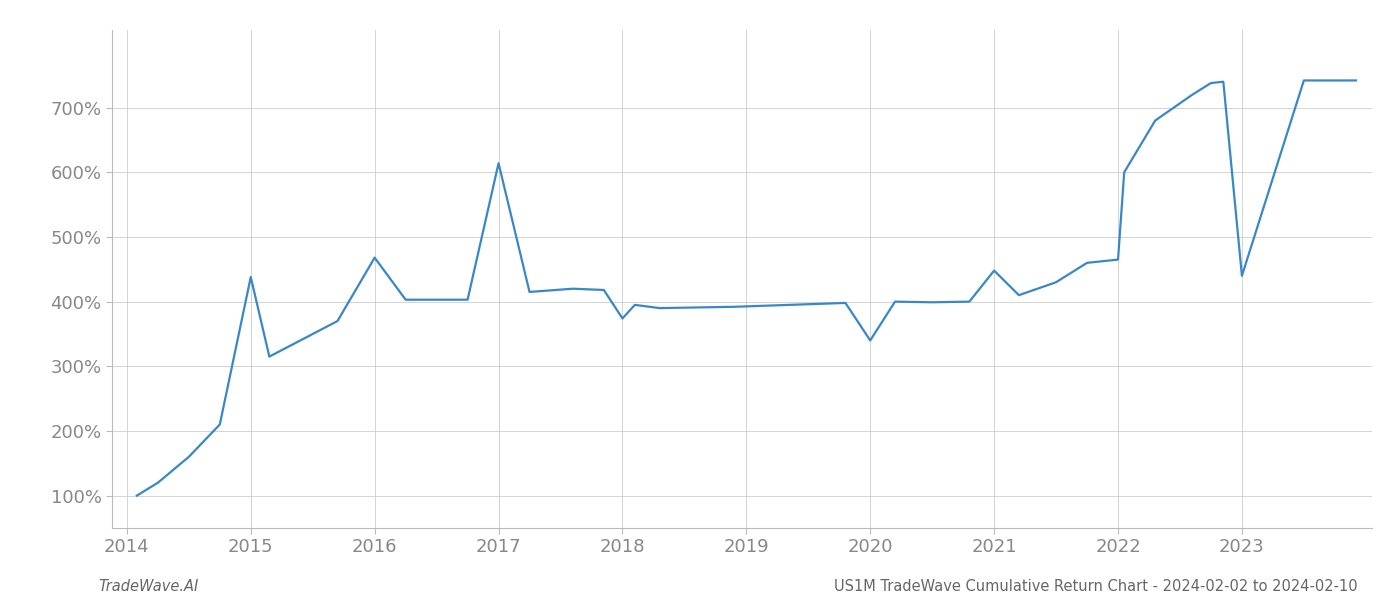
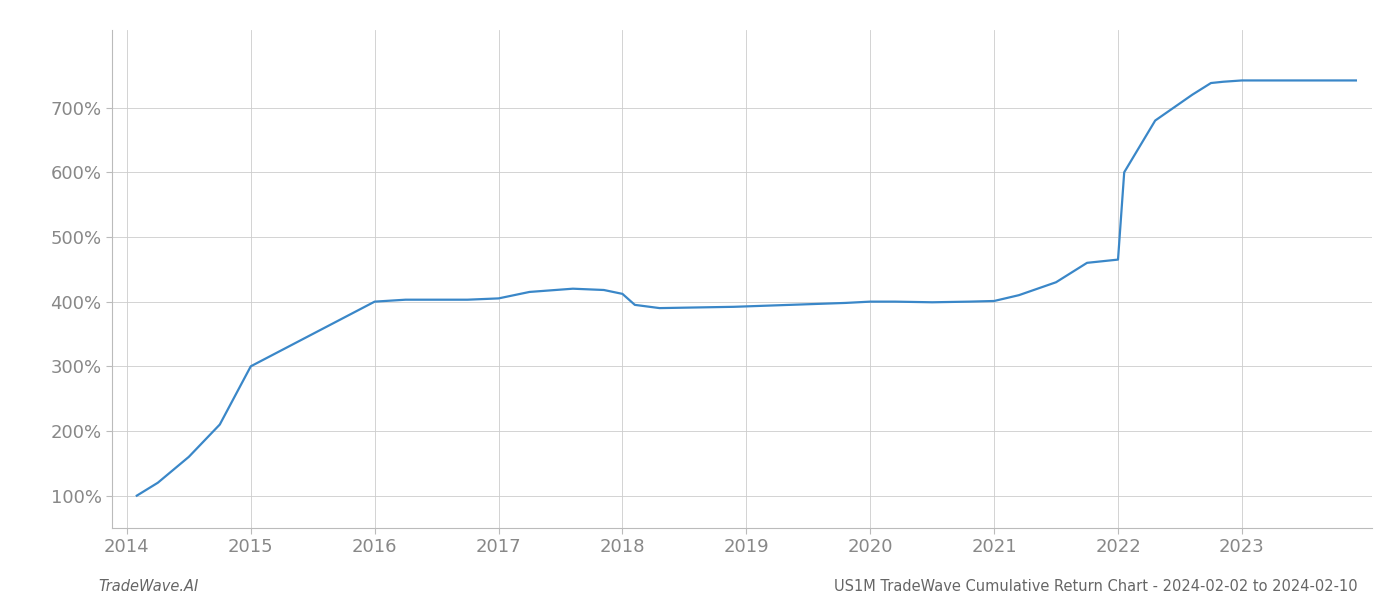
2015: 438% -> 300%
2016: 468% -> 400%
2017: 614% -> 405%
2018: 374% -> 412%
2020: 340% -> 400%
2021: 448% -> 401%
2023: 440% -> 742%
